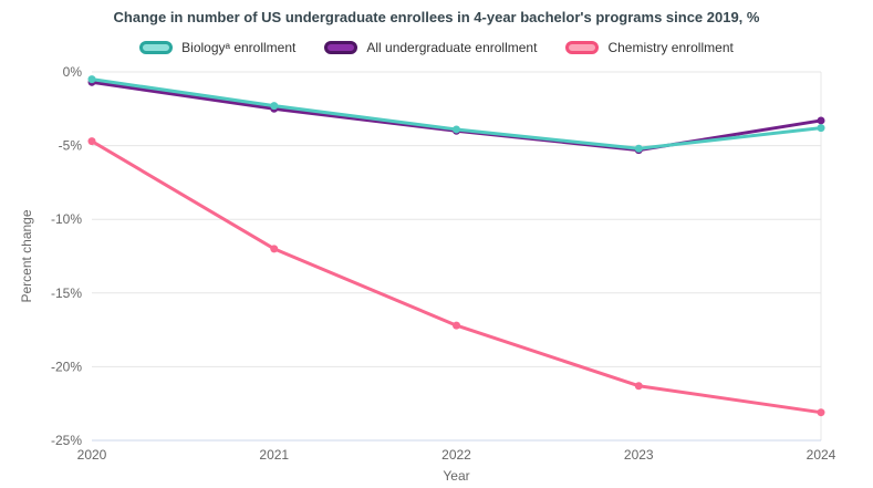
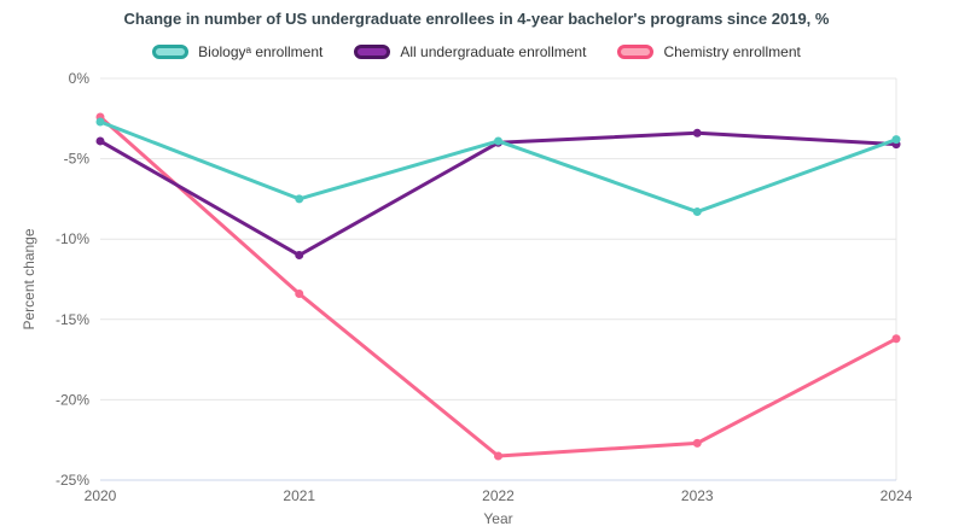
Biologyᵃ enrollment/2020: -0.5% -> -2.7%
All undergraduate enrollment/2020: -0.7% -> -3.9%
Chemistry enrollment/2020: -4.7% -> -2.4%
Biologyᵃ enrollment/2021: -2.3% -> -7.5%
All undergraduate enrollment/2021: -2.5% -> -11.0%
Chemistry enrollment/2021: -12.0% -> -13.4%
Chemistry enrollment/2022: -17.2% -> -23.5%
Biologyᵃ enrollment/2023: -5.2% -> -8.3%
All undergraduate enrollment/2023: -5.3% -> -3.4%
Chemistry enrollment/2023: -21.3% -> -22.7%
All undergraduate enrollment/2024: -3.3% -> -4.1%
Chemistry enrollment/2024: -23.1% -> -16.2%
